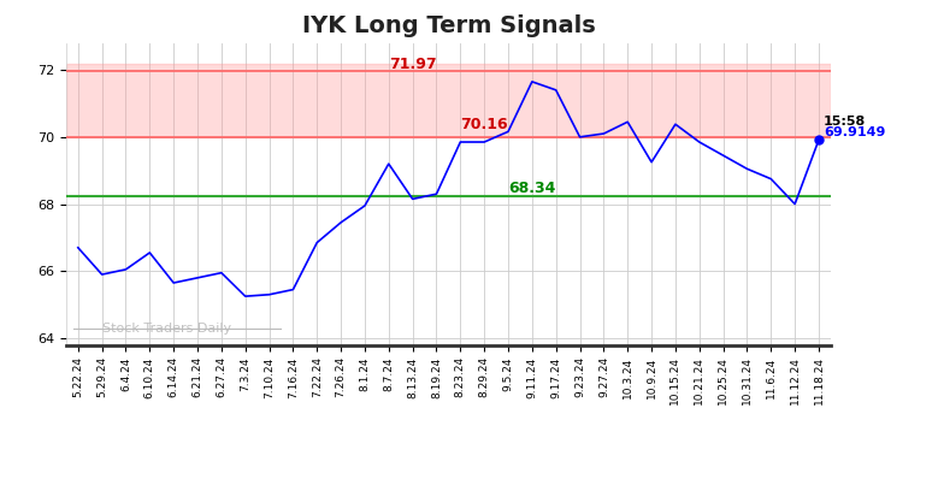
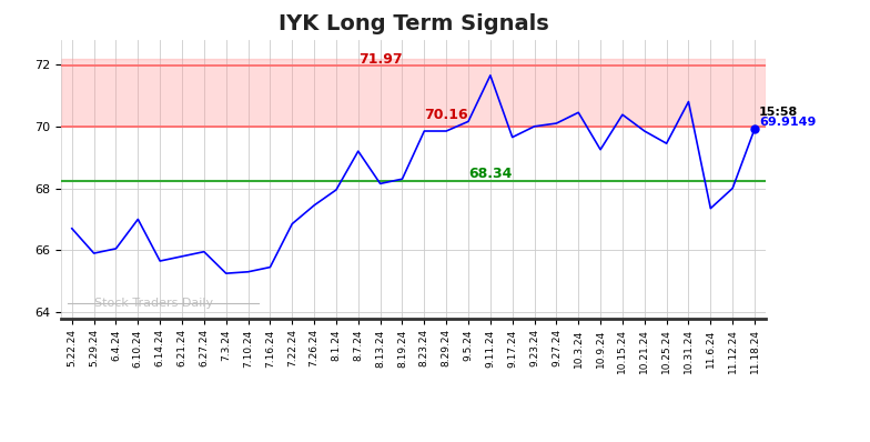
6.10.24: 66.55 -> 67.00
9.17.24: 71.40 -> 69.65
10.31.24: 69.05 -> 70.80
11.6.24: 68.75 -> 67.35
